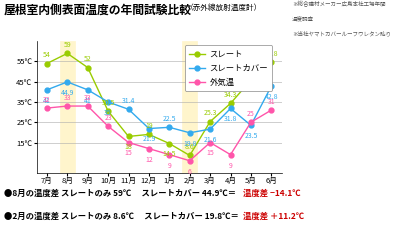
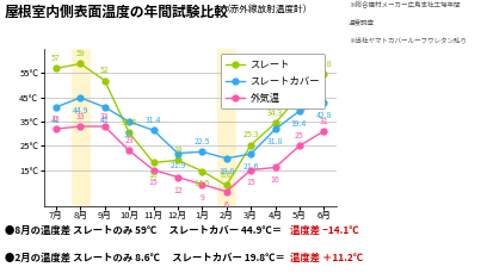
スレート/7月: 54.0℃ -> 57.0℃
外気温/4月: 9℃ -> 16℃
スレートカバー/5月: 23.5℃ -> 39.4℃
